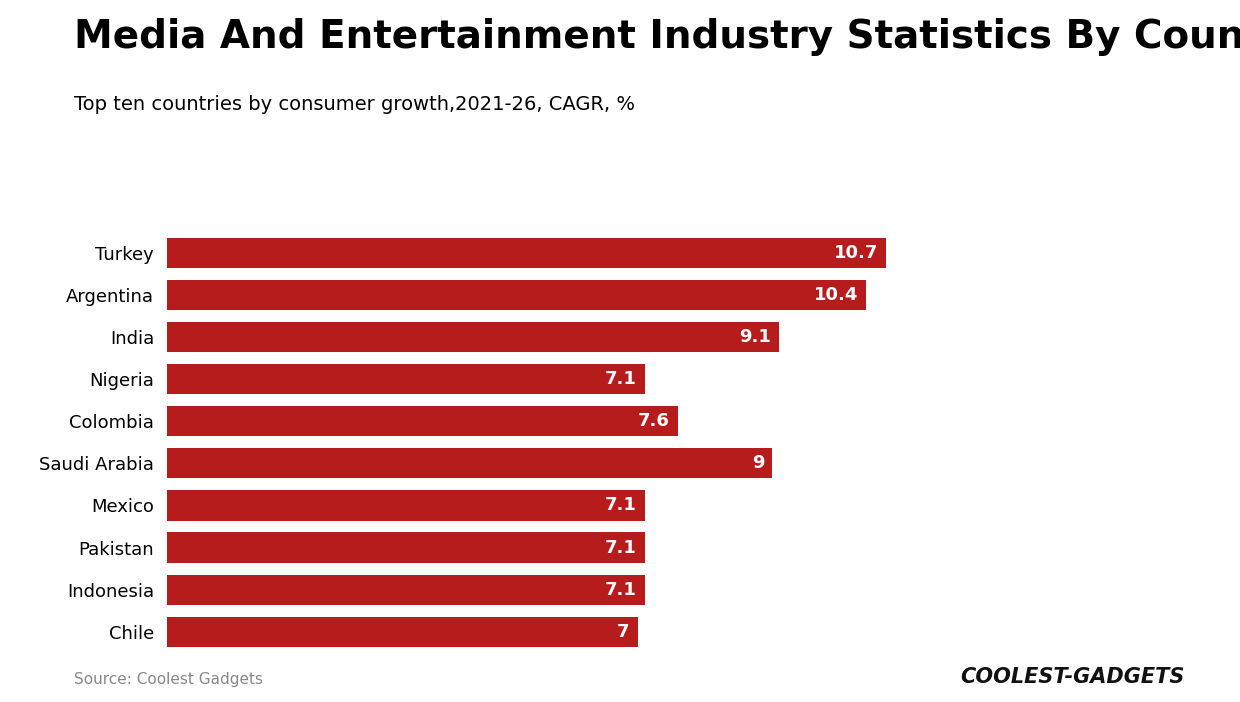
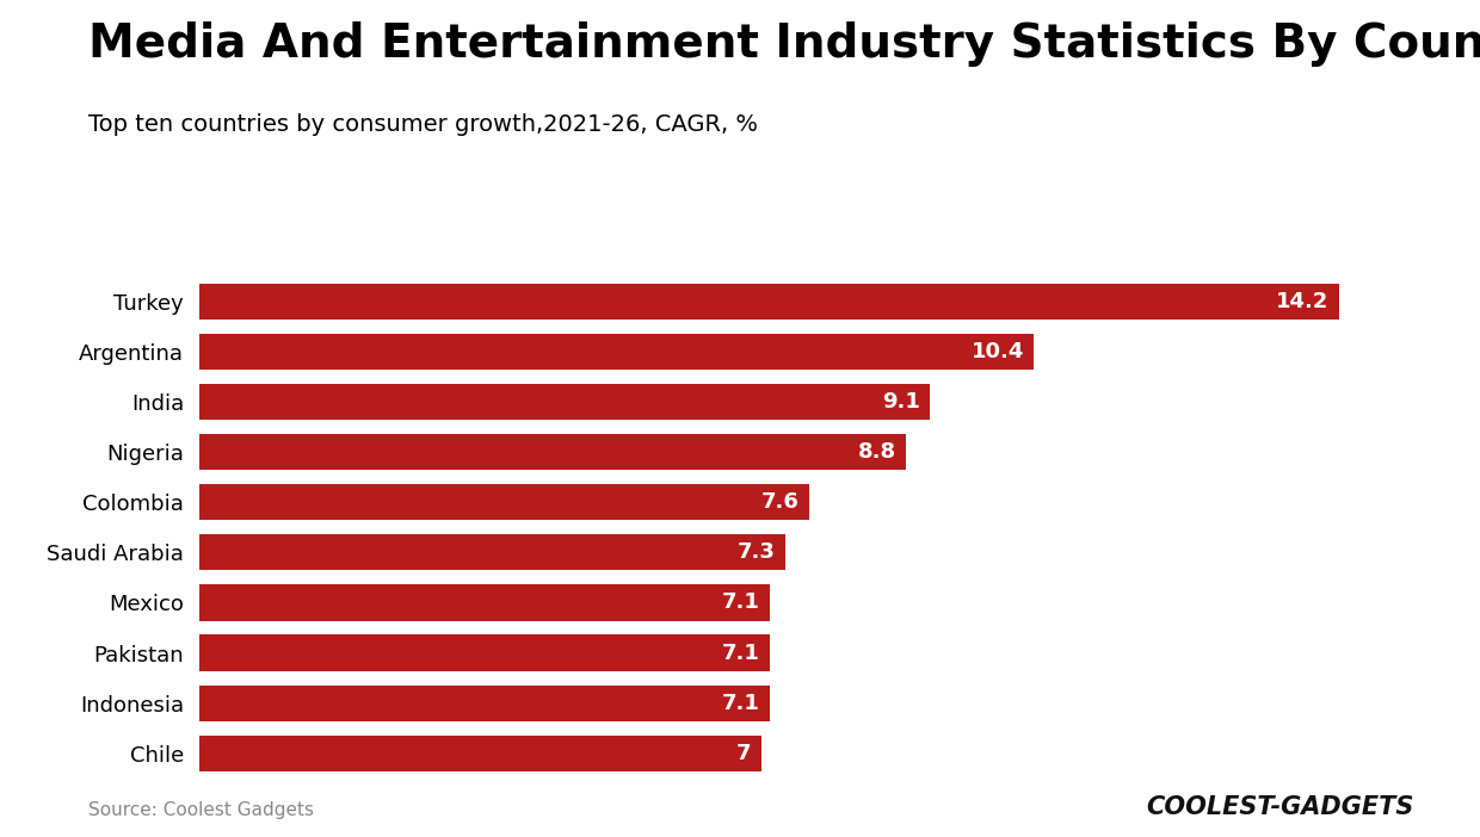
Turkey: 10.7 -> 14.2
Nigeria: 7.1 -> 8.8
Saudi Arabia: 9 -> 7.3
